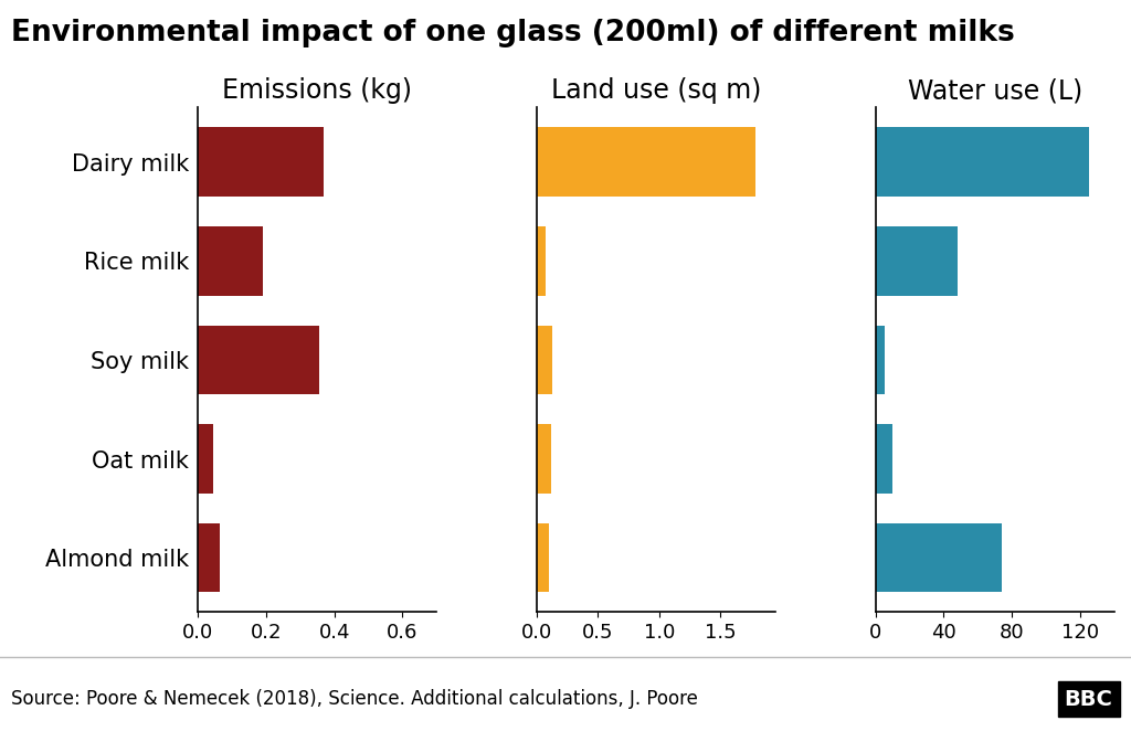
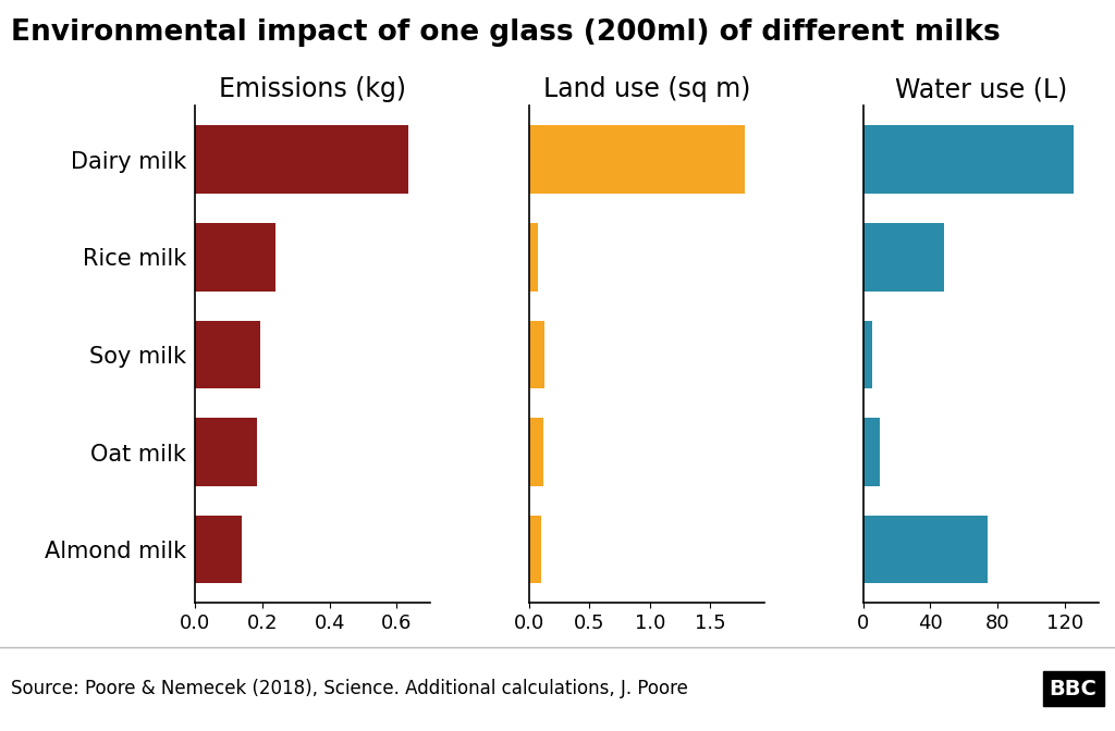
Emissions (kg)/Dairy milk: 0.370 -> 0.636
Emissions (kg)/Rice milk: 0.190 -> 0.240
Emissions (kg)/Soy milk: 0.355 -> 0.195
Emissions (kg)/Oat milk: 0.045 -> 0.183
Emissions (kg)/Almond milk: 0.065 -> 0.140
